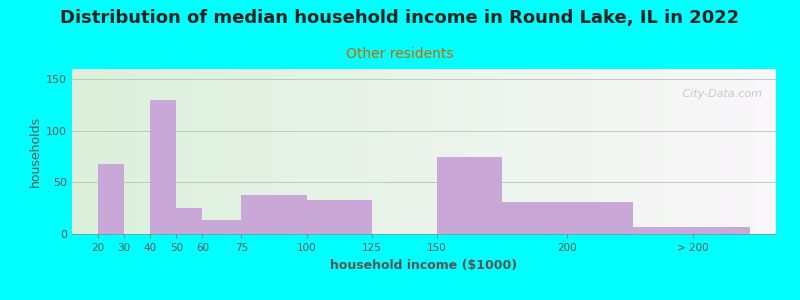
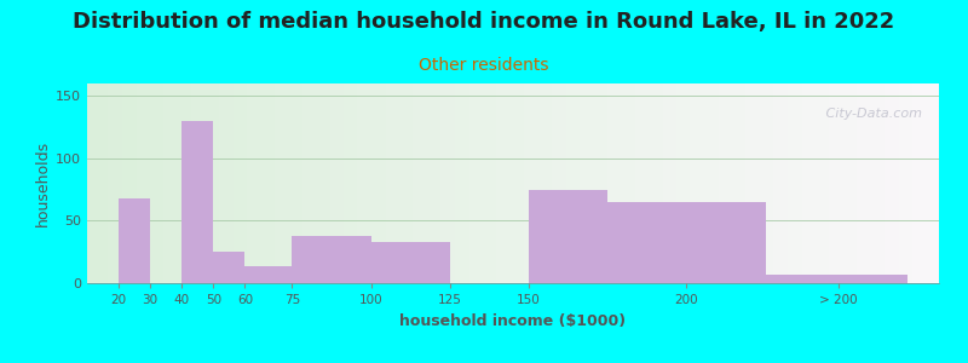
200: 31 -> 65
